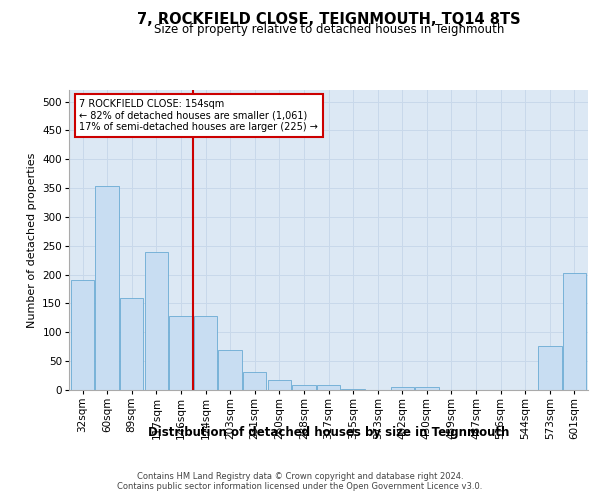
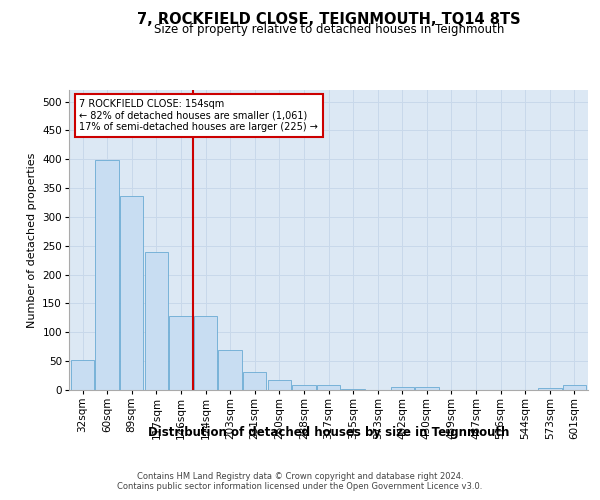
32sqm: 190 -> 52
60sqm: 354 -> 398
89sqm: 160 -> 337
573sqm: 76 -> 3
601sqm: 202 -> 8
